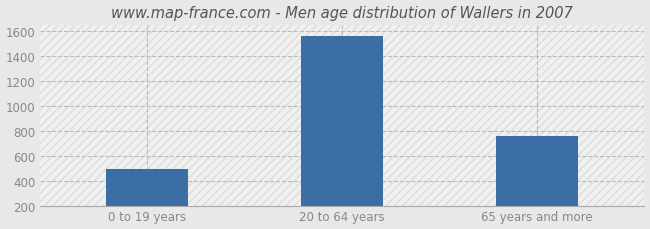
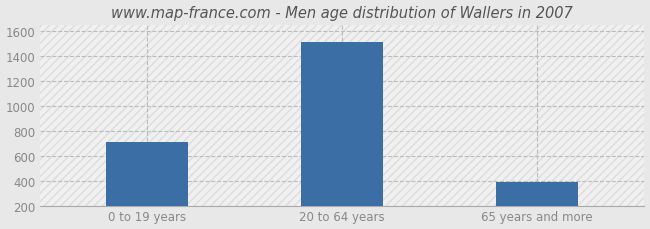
0 to 19 years: 490 -> 710
20 to 64 years: 1560 -> 1510
65 years and more: 760 -> 390
